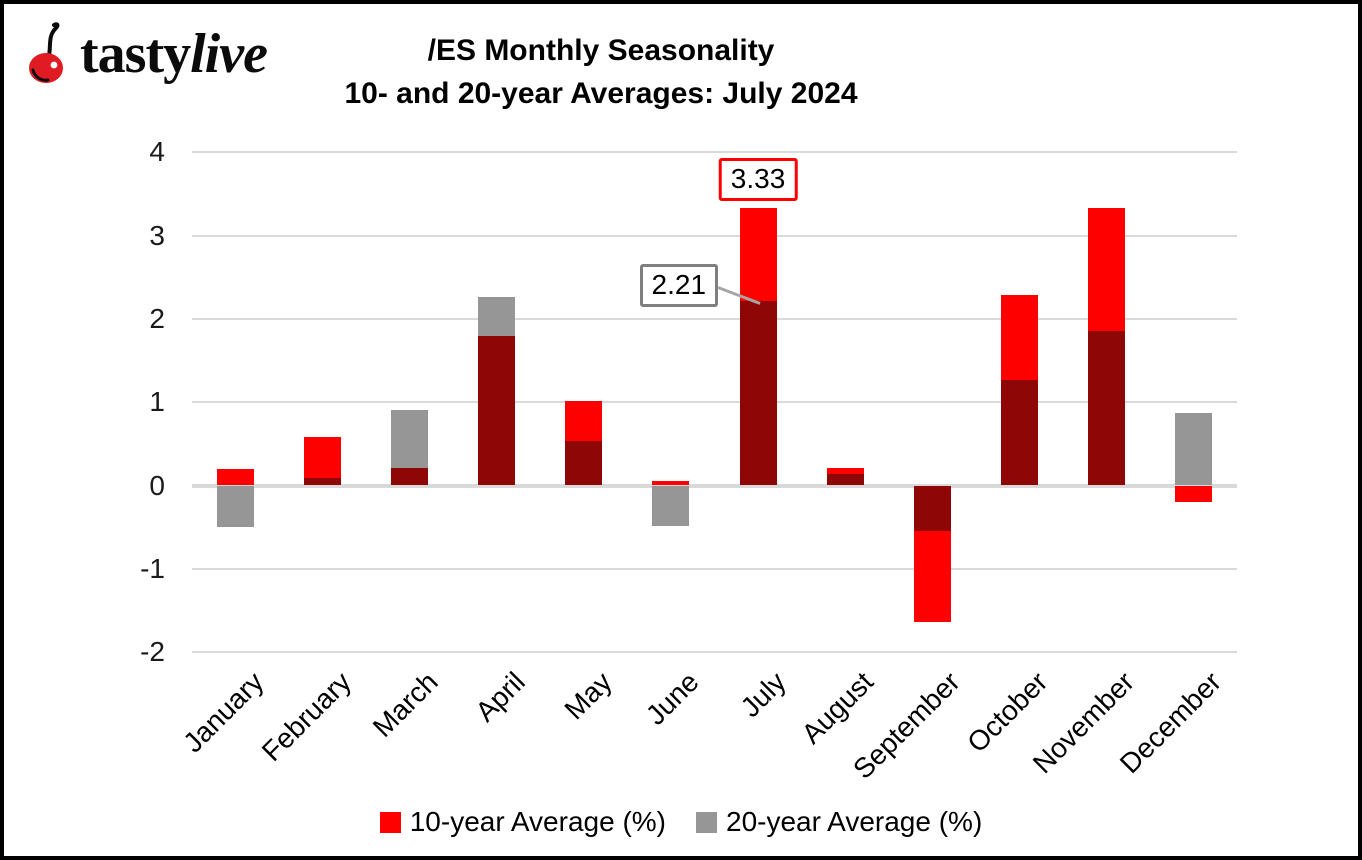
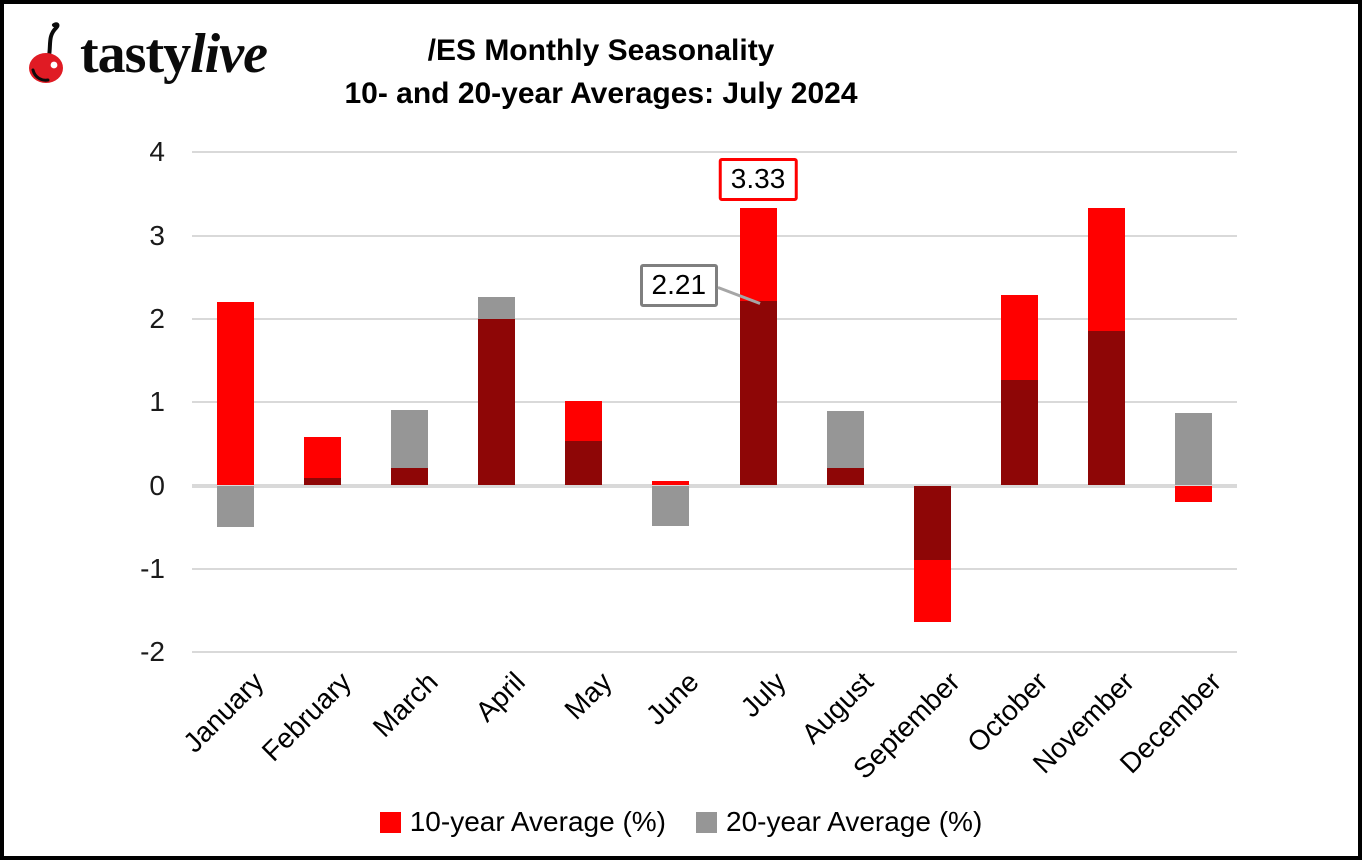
10-year Average (%)/January: 0.2 -> 2.2
10-year Average (%)/April: 1.8 -> 2.0
20-year Average (%)/August: 0.1 -> 0.9
20-year Average (%)/September: -0.6 -> -0.9
